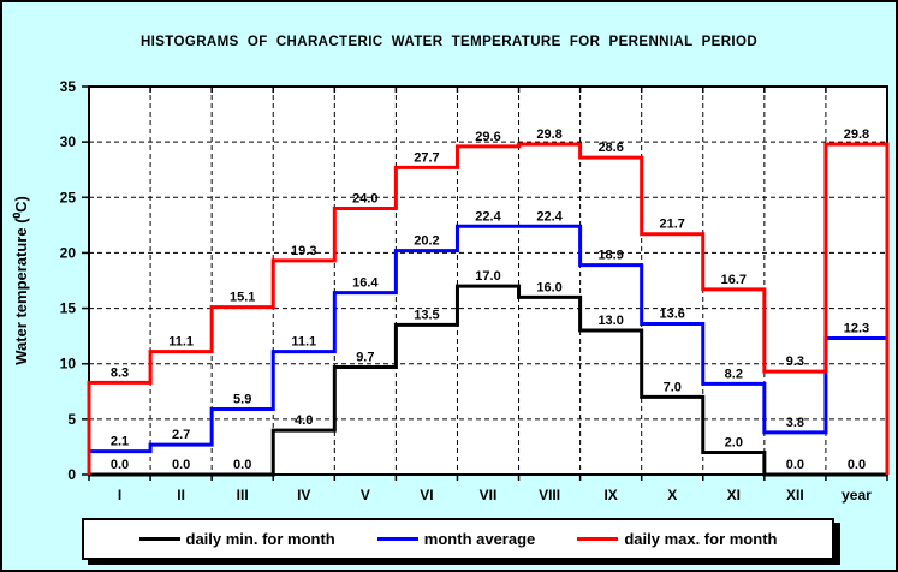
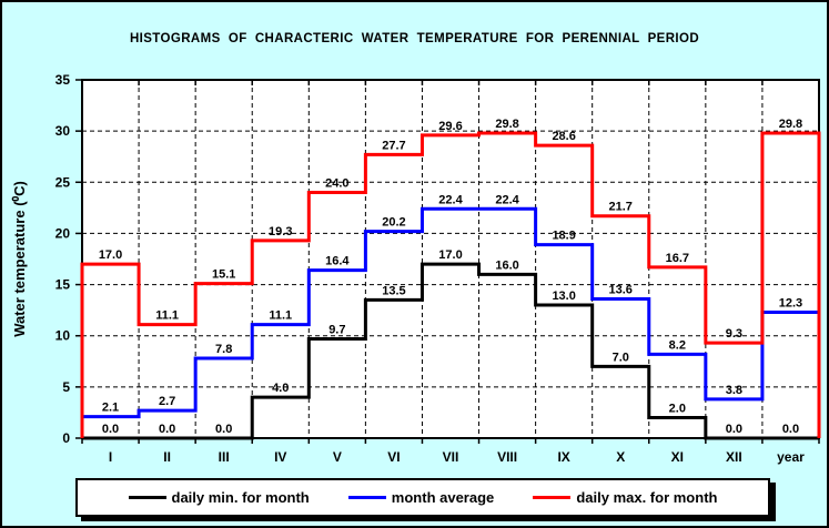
daily max. for month/I: 8.3 -> 17.0
month average/III: 5.9 -> 7.8
